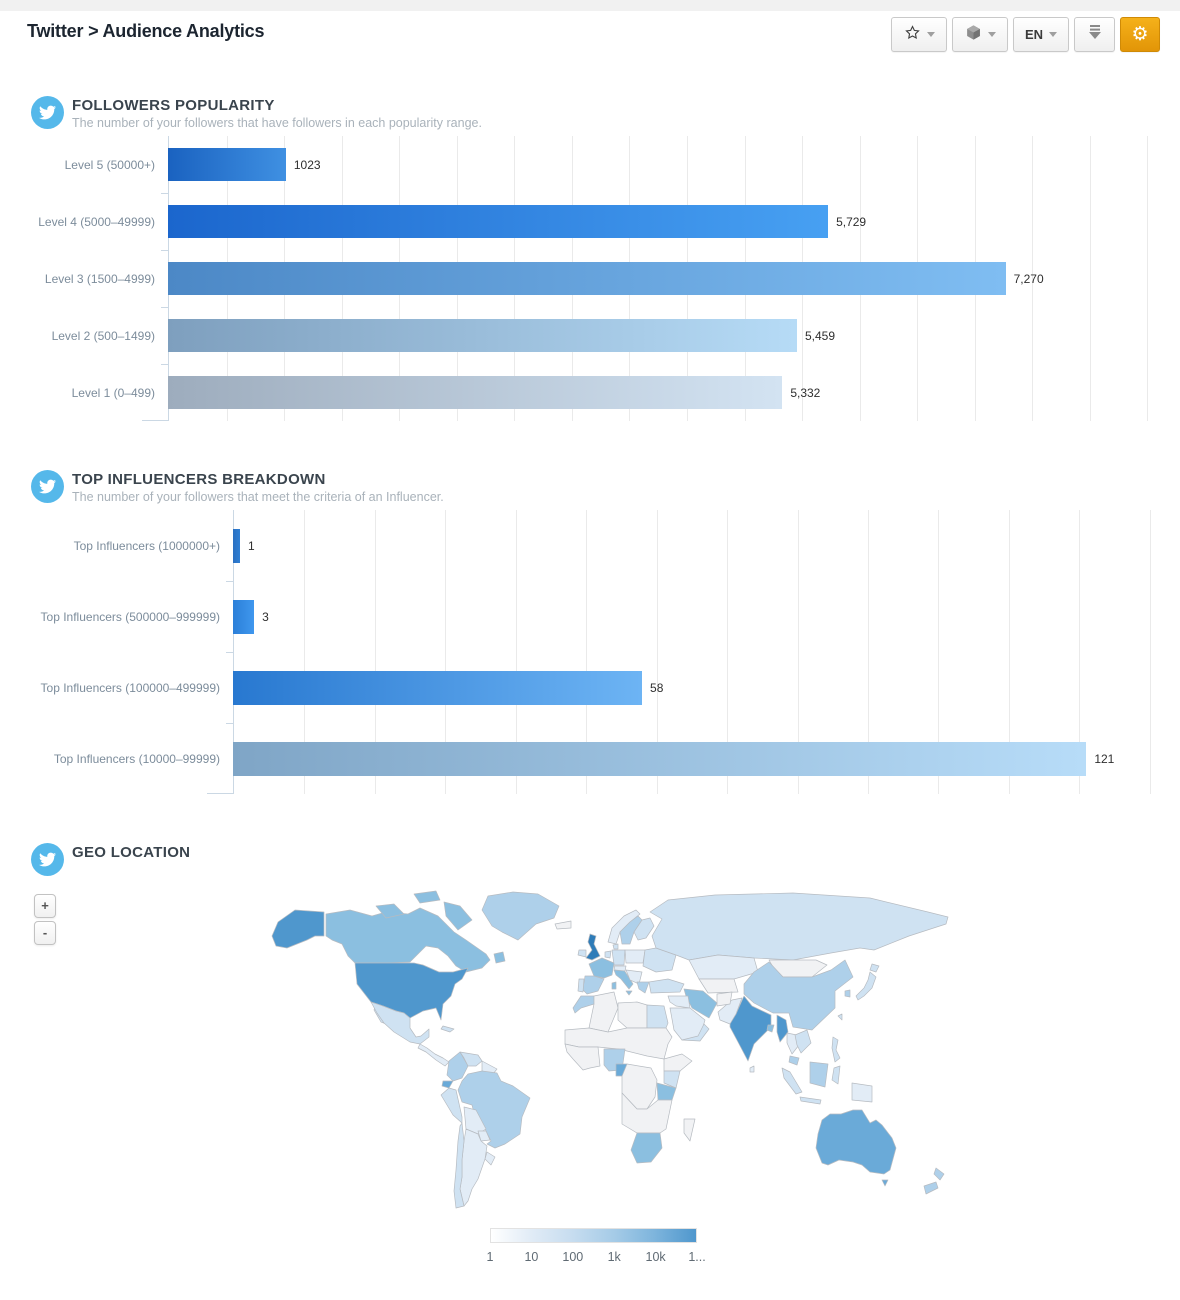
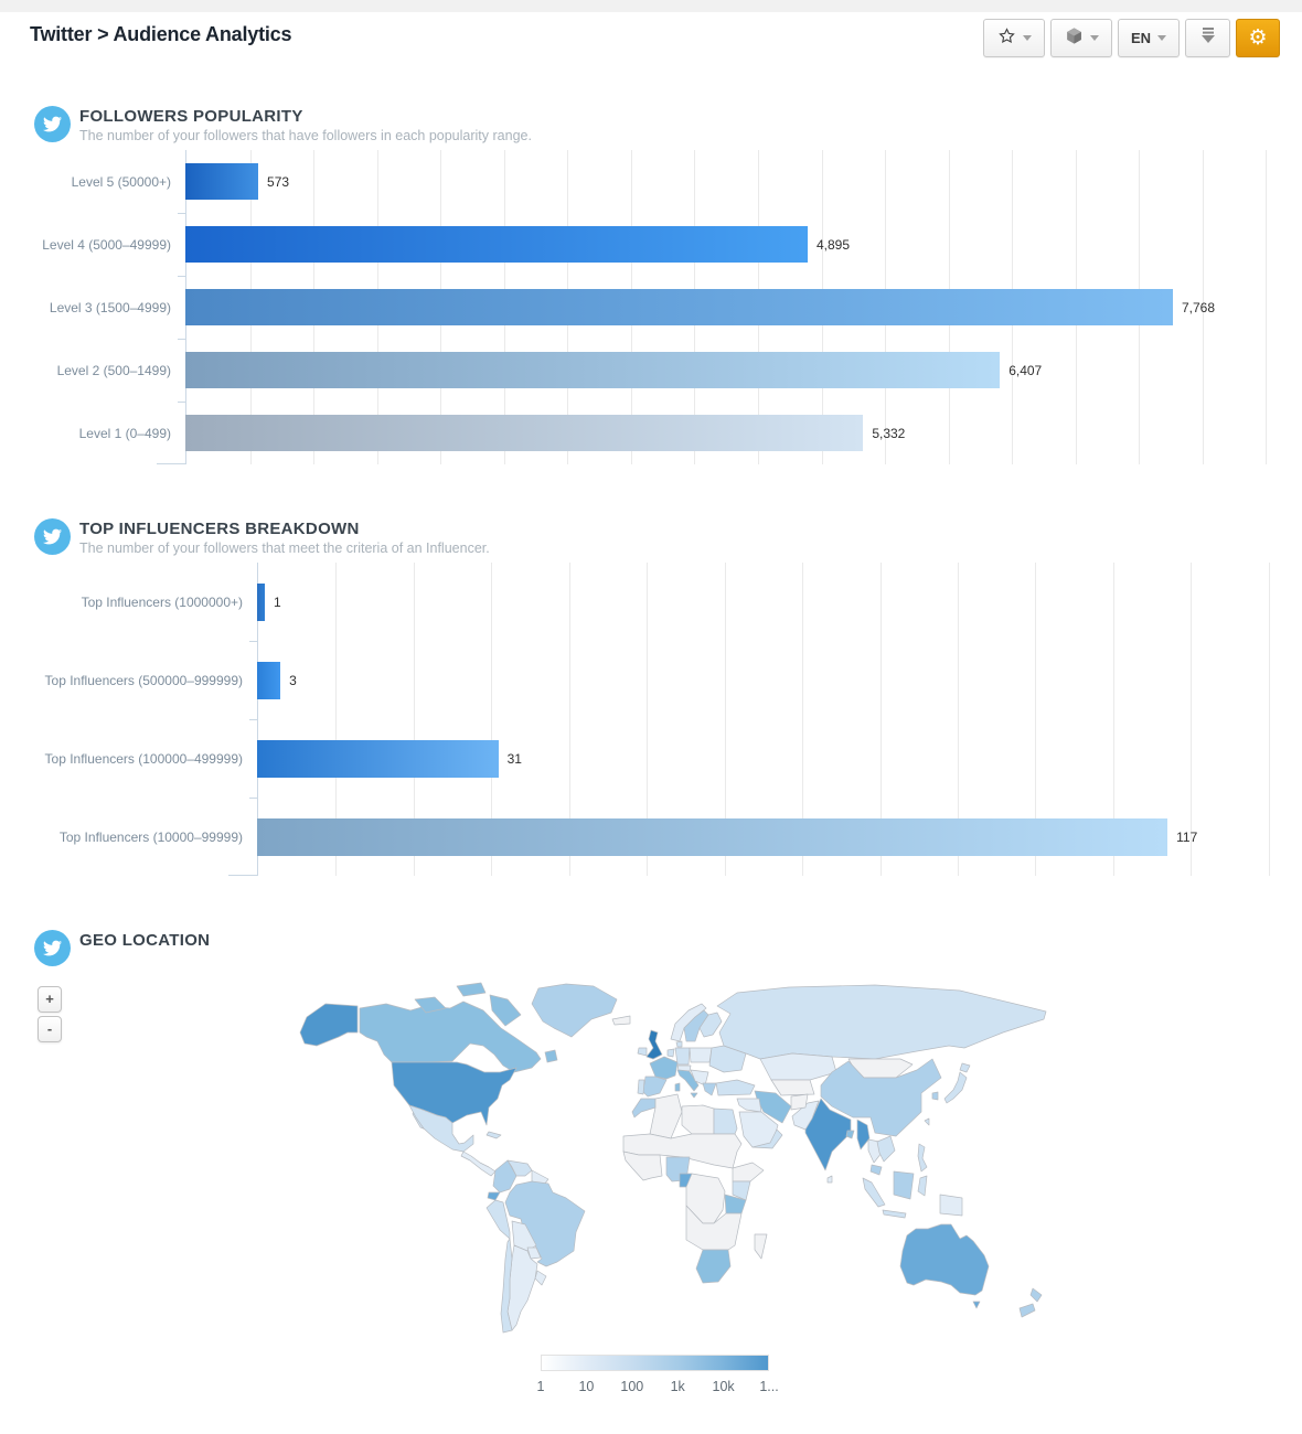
FOLLOWERS POPULARITY/Level 5 (50000+): 1023 -> 573
FOLLOWERS POPULARITY/Level 4 (5000–49999): 5,729 -> 4,895
FOLLOWERS POPULARITY/Level 3 (1500–4999): 7,270 -> 7,768
FOLLOWERS POPULARITY/Level 2 (500–1499): 5,459 -> 6,407
TOP INFLUENCERS BREAKDOWN/Top Influencers (100000–499999): 58 -> 31
TOP INFLUENCERS BREAKDOWN/Top Influencers (10000–99999): 121 -> 117
